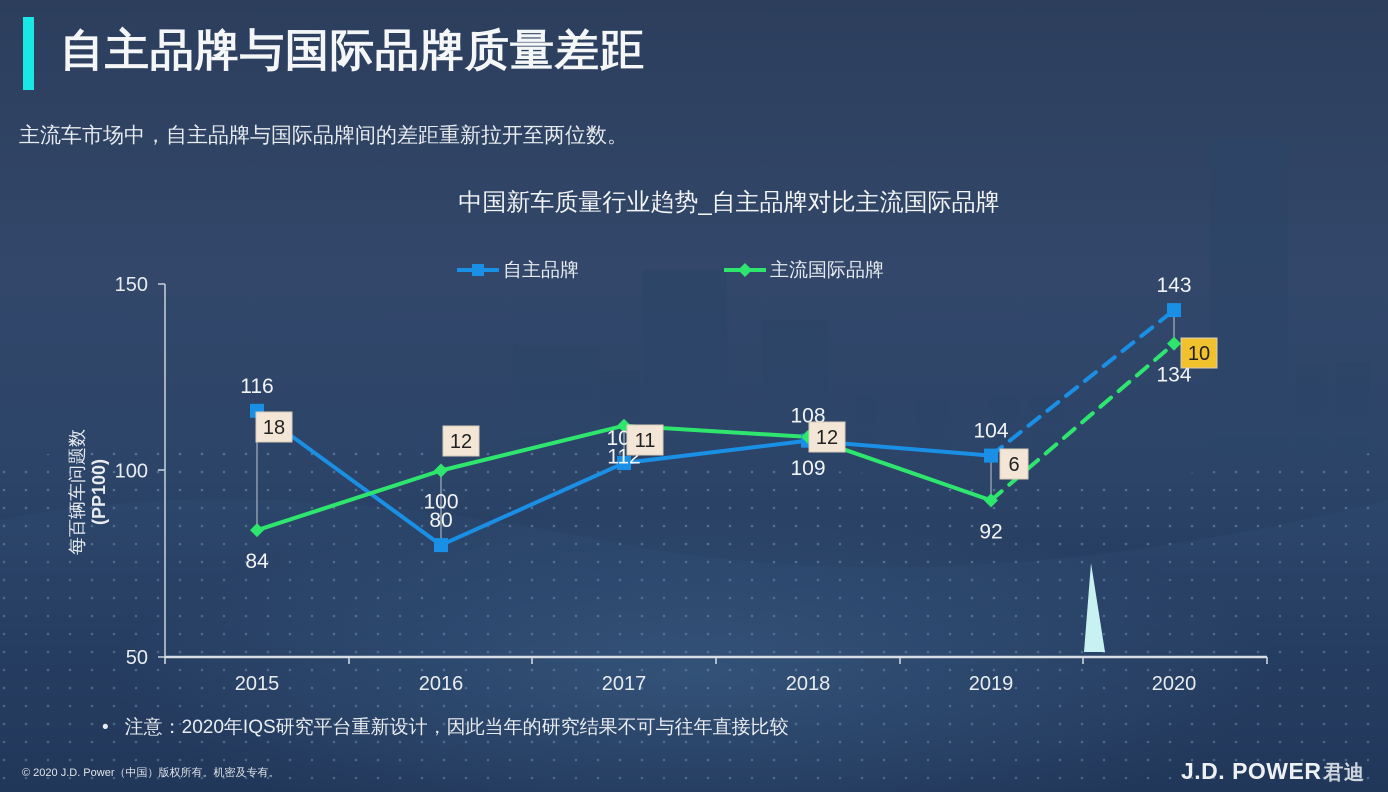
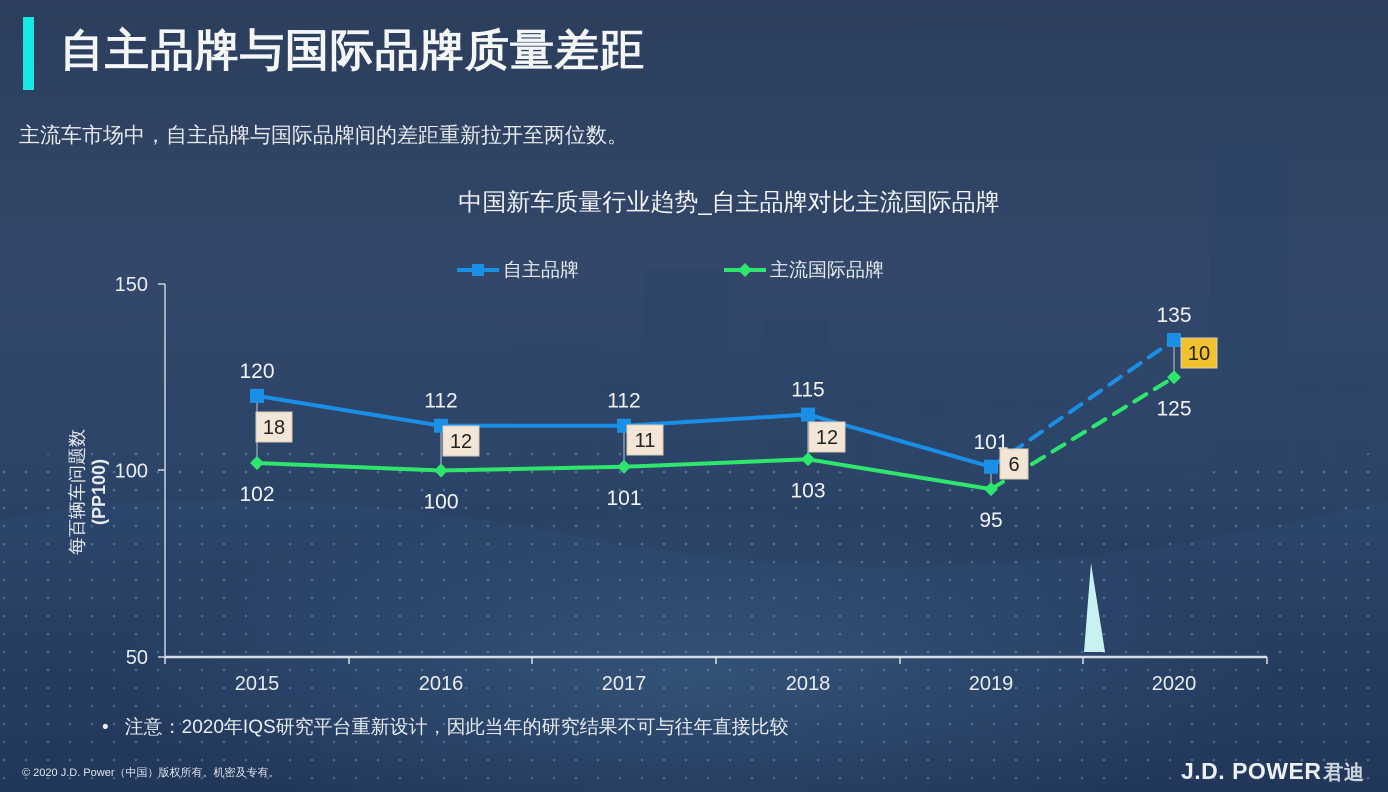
自主品牌/2015: 116 -> 120
主流国际品牌/2015: 84 -> 102
自主品牌/2016: 80 -> 112
自主品牌/2017: 102 -> 112
主流国际品牌/2017: 112 -> 101
自主品牌/2018: 108 -> 115
主流国际品牌/2018: 109 -> 103
自主品牌/2019: 104 -> 101
主流国际品牌/2019: 92 -> 95
自主品牌/2020: 143 -> 135
主流国际品牌/2020: 134 -> 125
